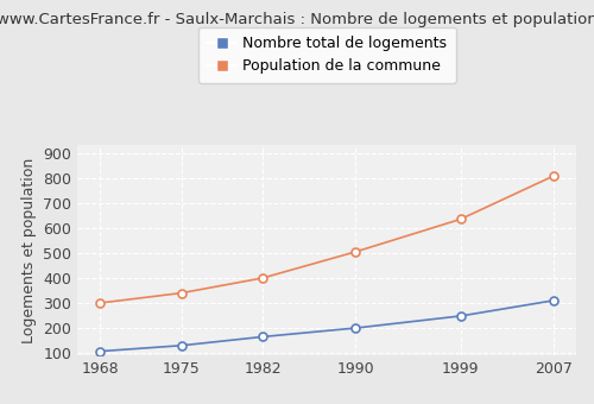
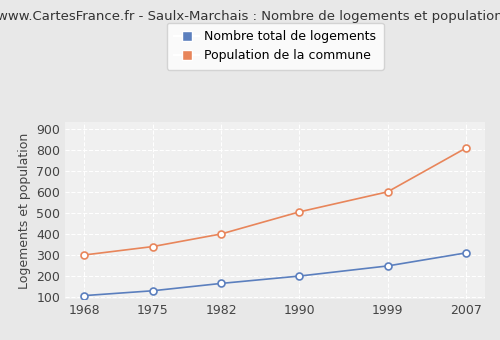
Population de la commune/1999: 635 -> 600
